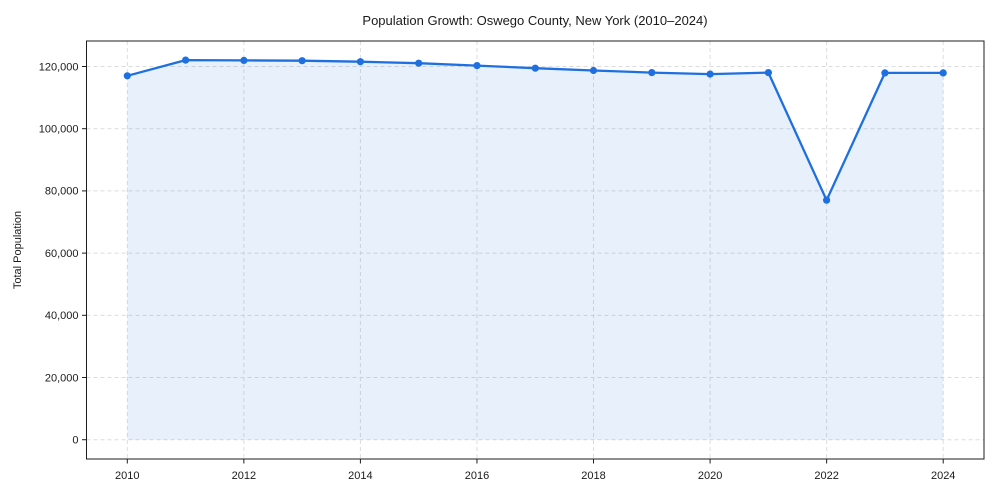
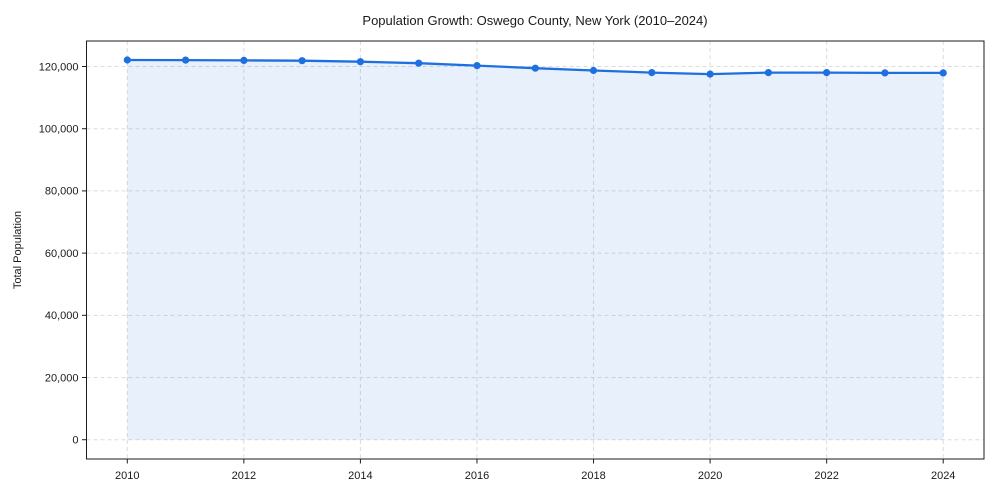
2010: 117000 -> 122000
2022: 77000 -> 118000
